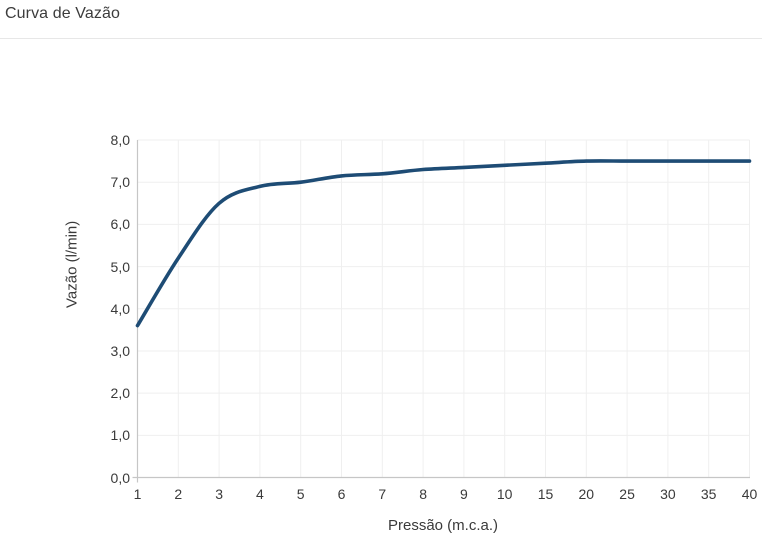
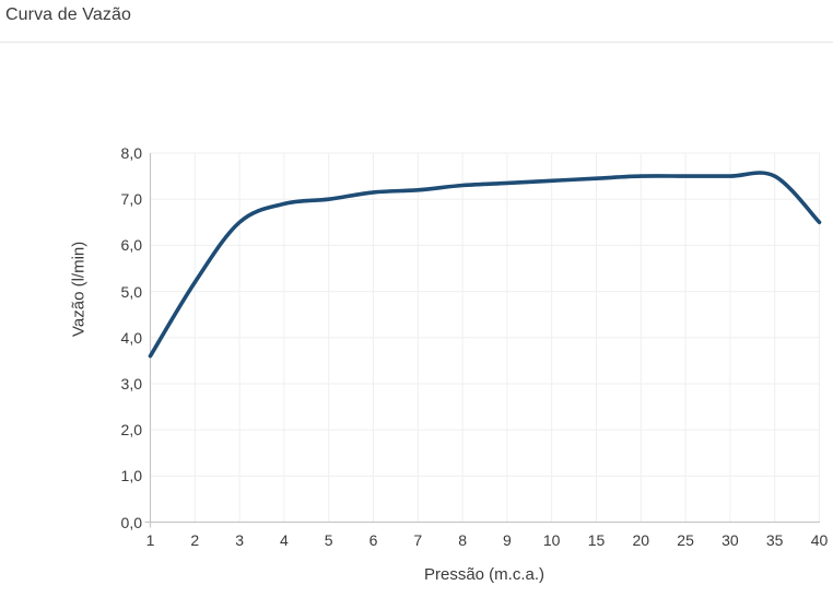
40: 7,5 -> 6,5
